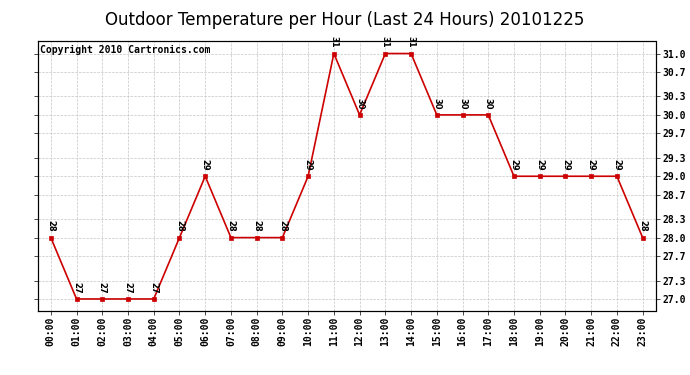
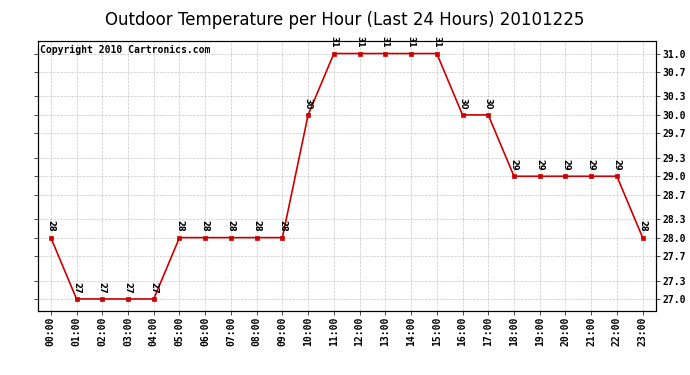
06:00: 29 -> 28
10:00: 29 -> 30
12:00: 30 -> 31
15:00: 30 -> 31
